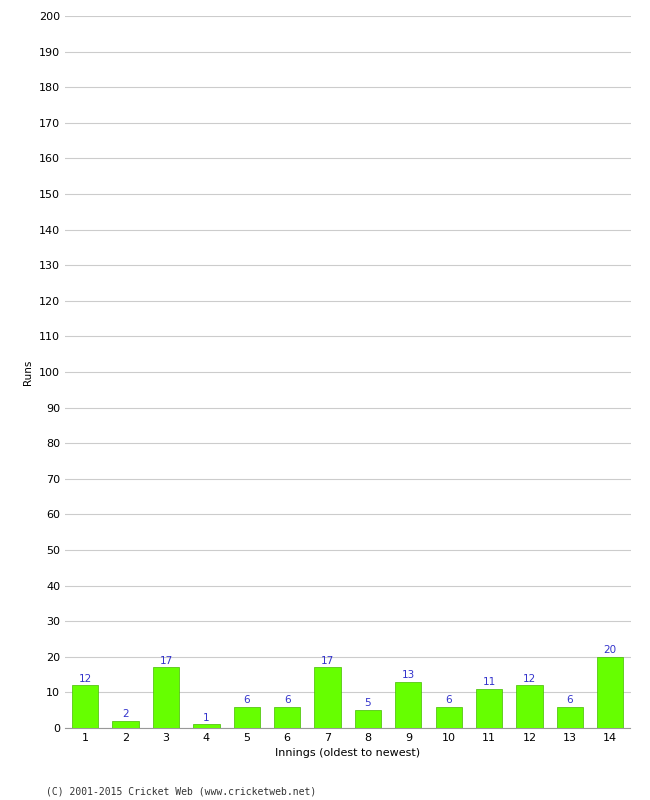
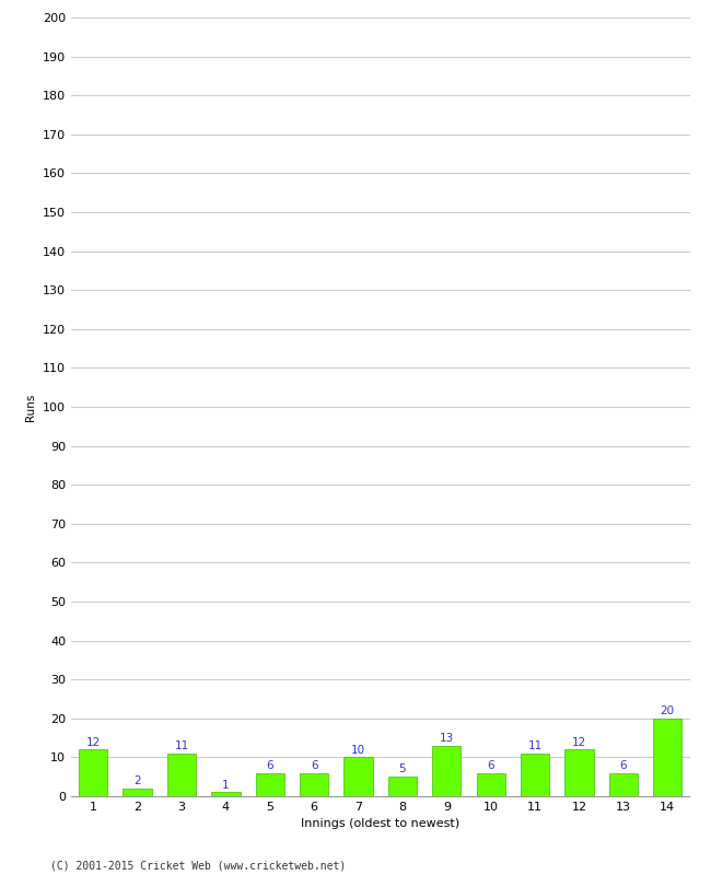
3: 17 -> 11
7: 17 -> 10
